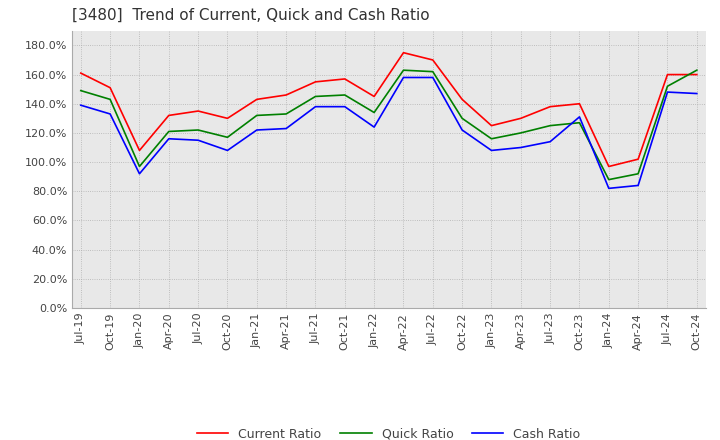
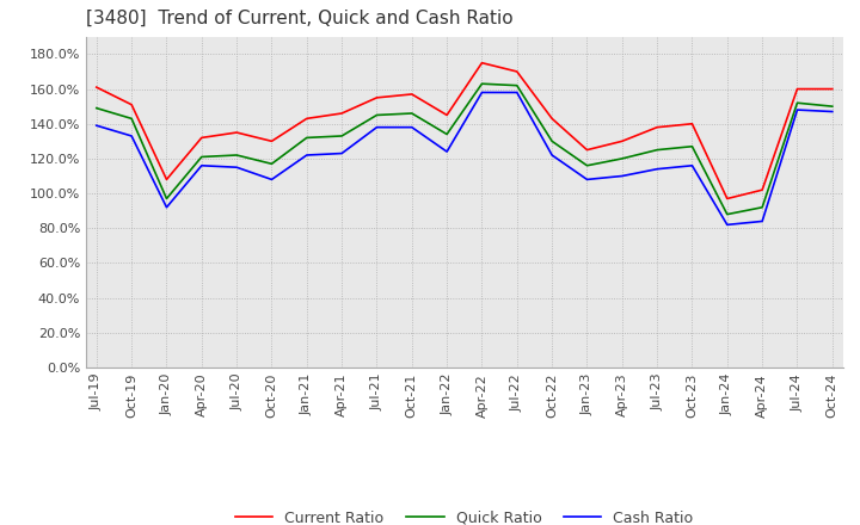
Cash Ratio/Oct-23: 131% -> 116%
Quick Ratio/Oct-24: 163% -> 150%
